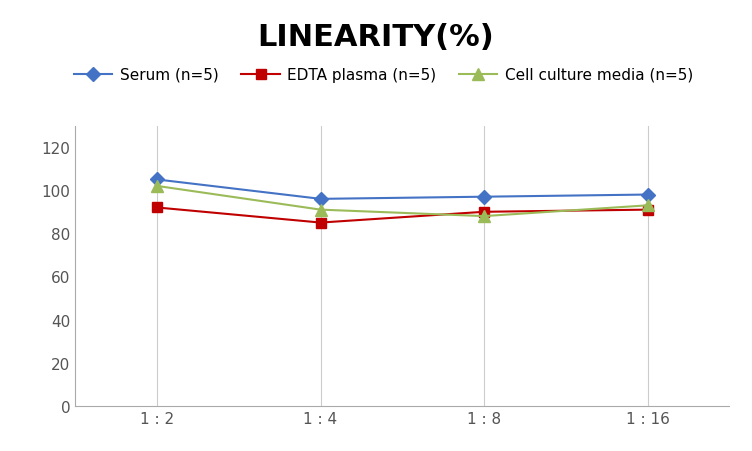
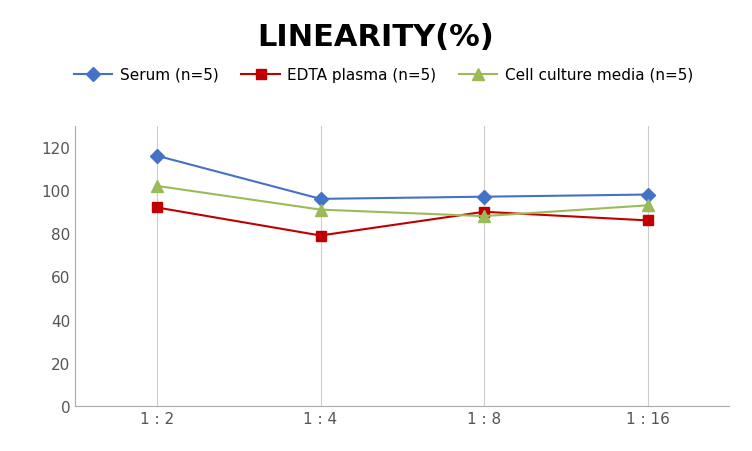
Serum (n=5)/1 : 2: 105 -> 116
EDTA plasma (n=5)/1 : 4: 85 -> 79
EDTA plasma (n=5)/1 : 16: 91 -> 86
